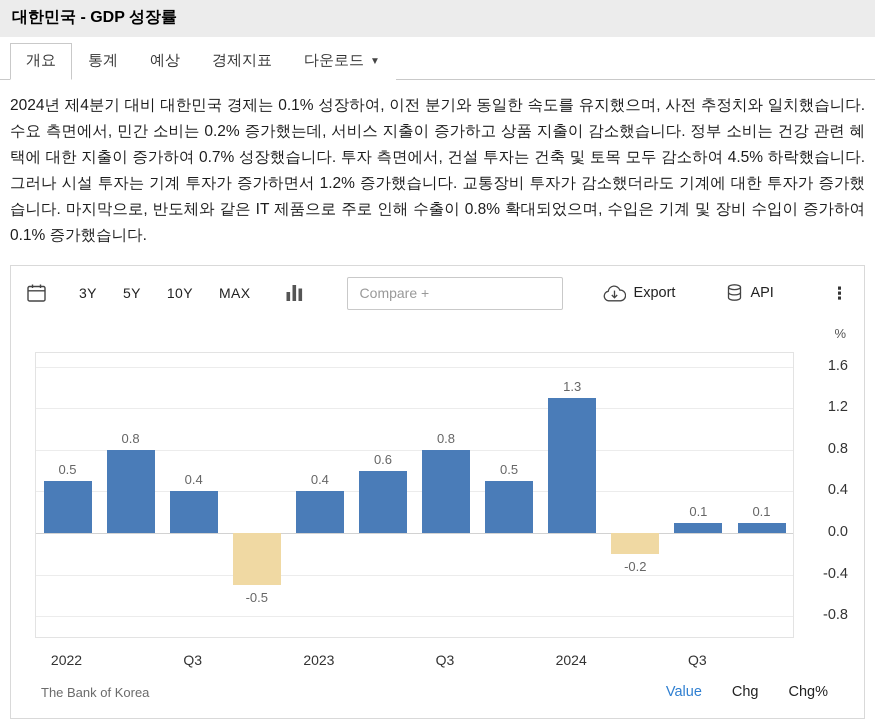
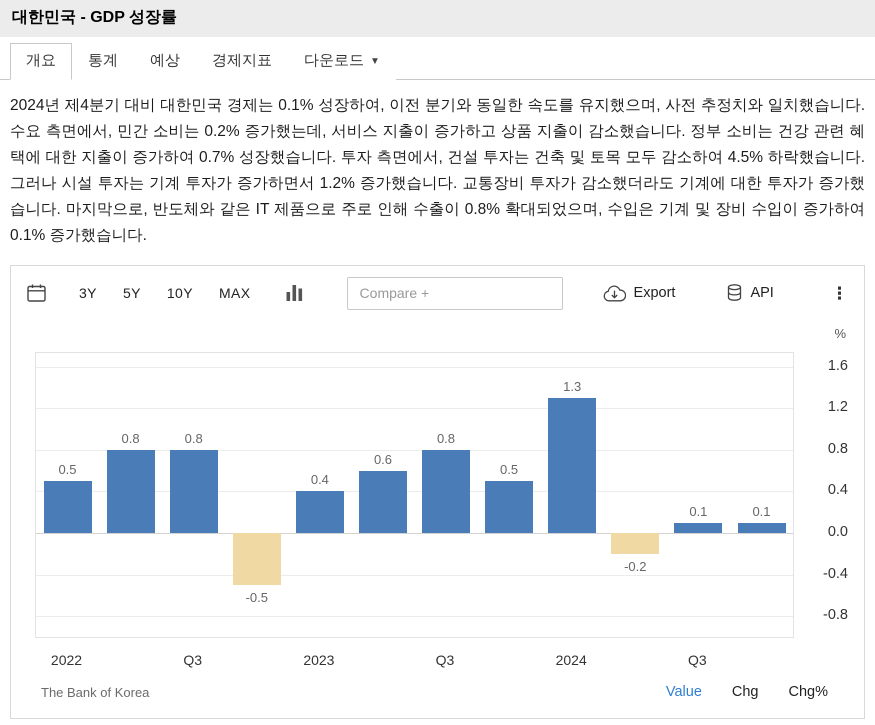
2022 Q3: 0.4 -> 0.8
